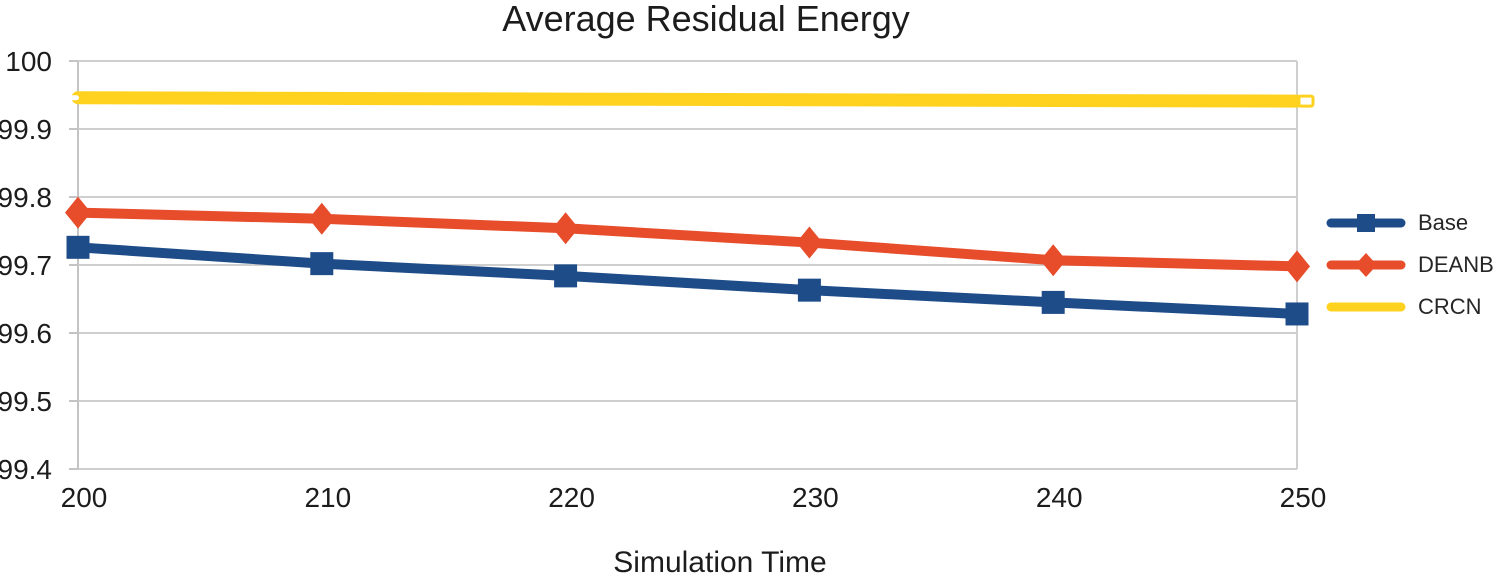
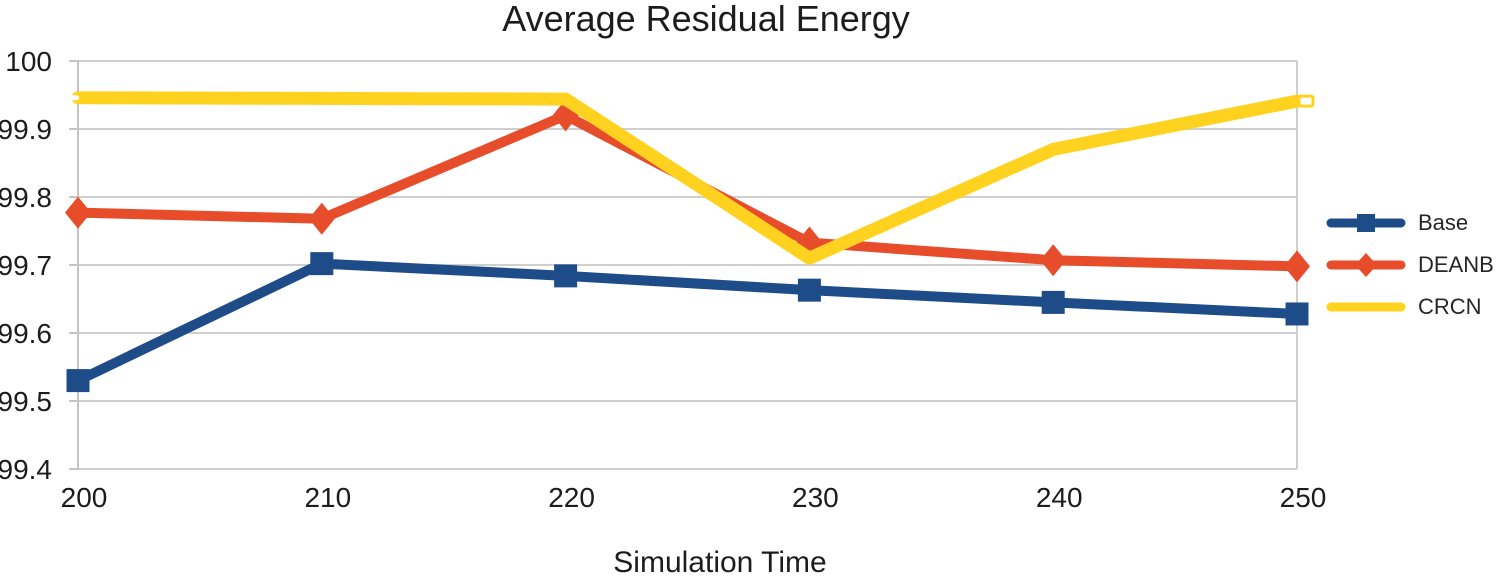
Base/200: 99.73 -> 99.53
DEANB/220: 99.75 -> 99.92
CRCN/230: 99.94 -> 99.71
CRCN/240: 99.94 -> 99.87
